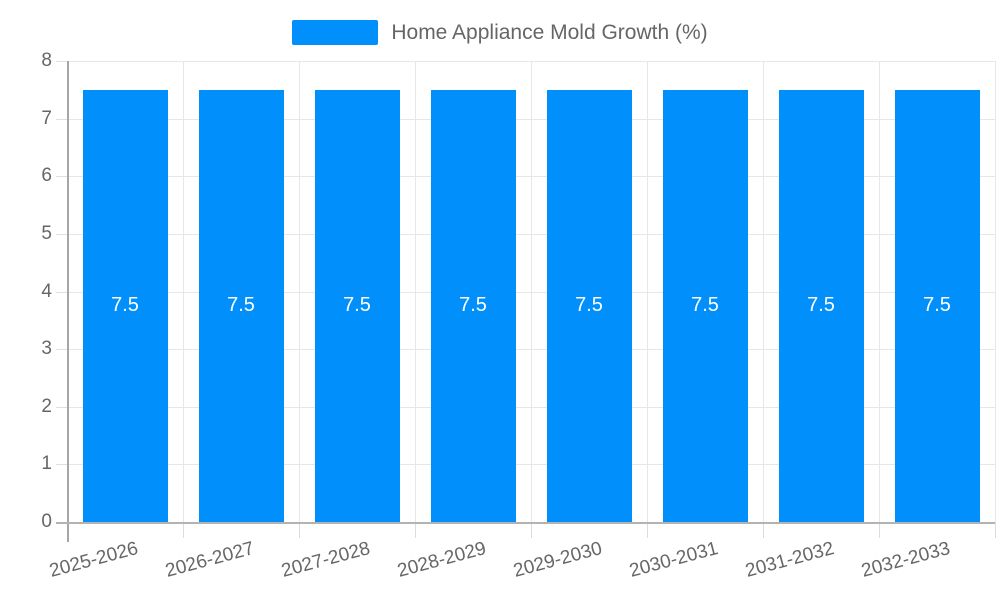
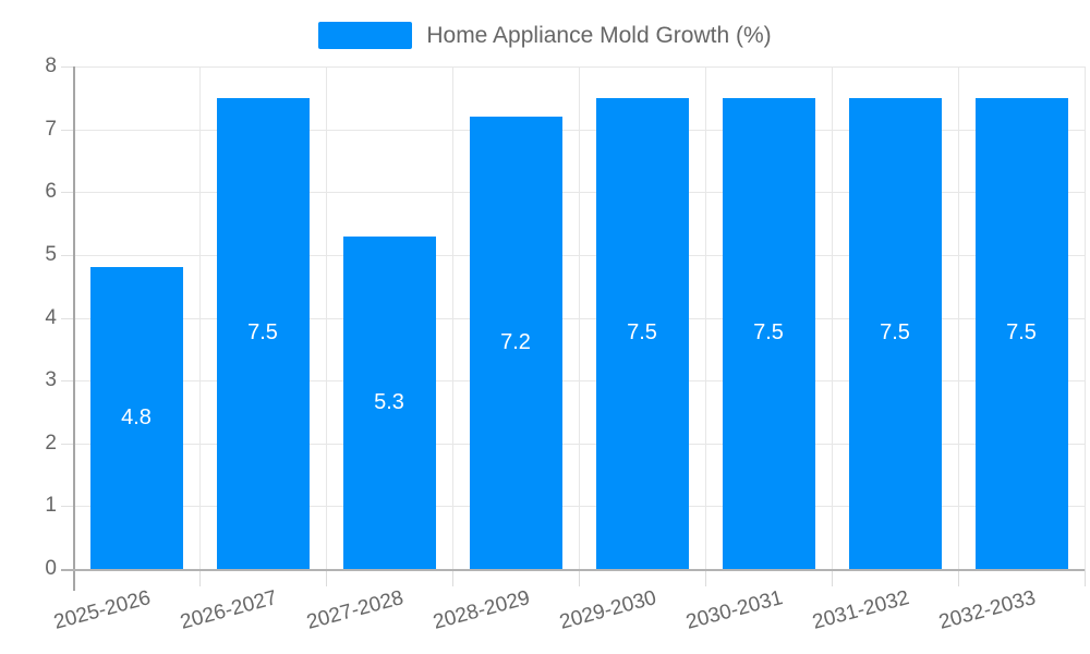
2025-2026: 7.5 -> 4.8
2027-2028: 7.5 -> 5.3
2028-2029: 7.5 -> 7.2
